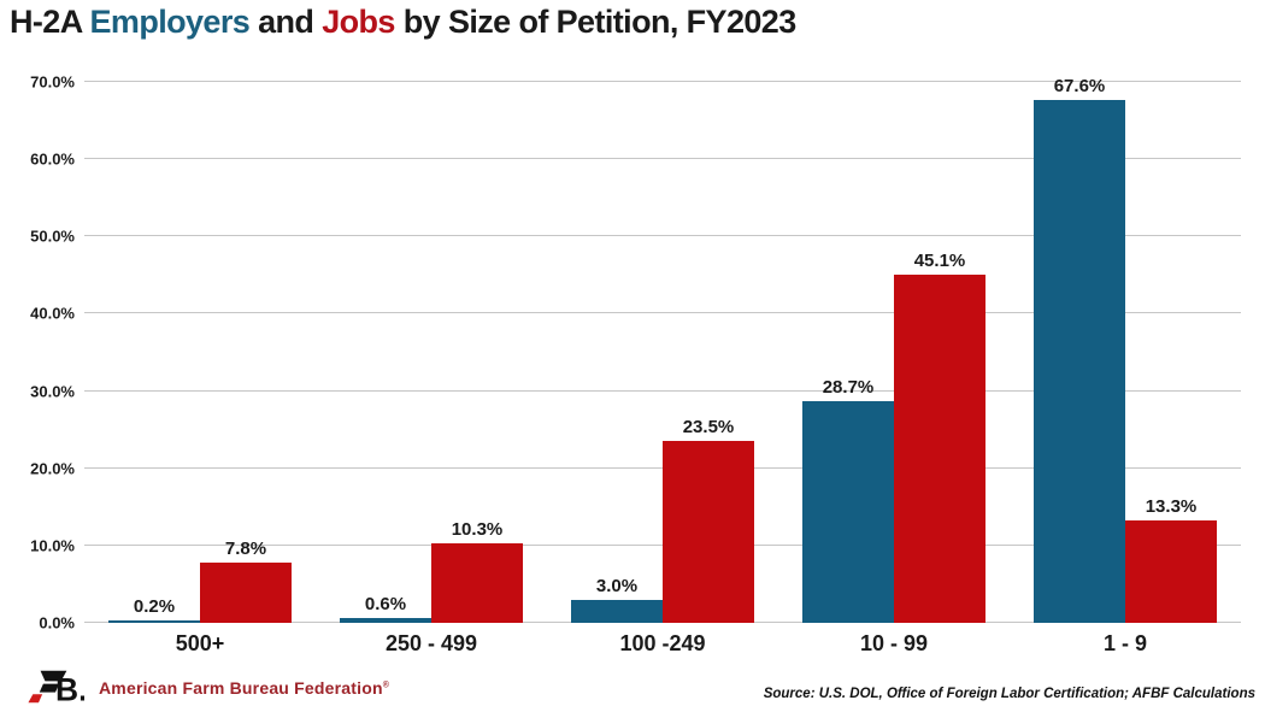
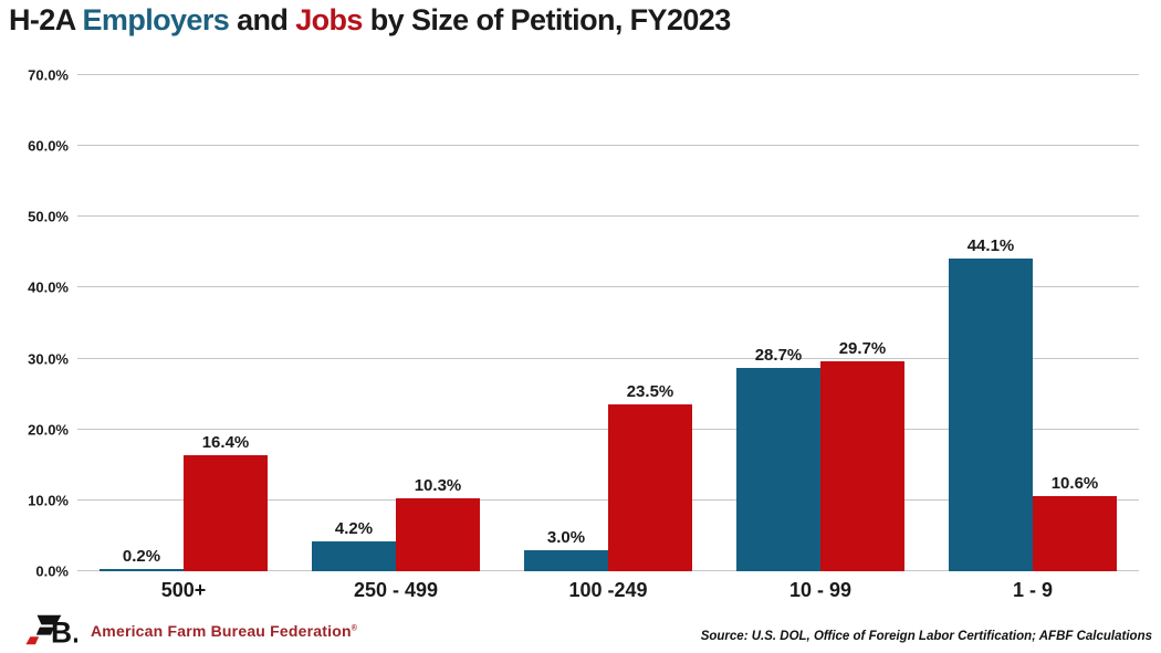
Jobs/500+: 7.8% -> 16.4%
Employers/250 - 499: 0.6% -> 4.2%
Jobs/10 - 99: 45.1% -> 29.7%
Employers/1 - 9: 67.6% -> 44.1%
Jobs/1 - 9: 13.3% -> 10.6%
